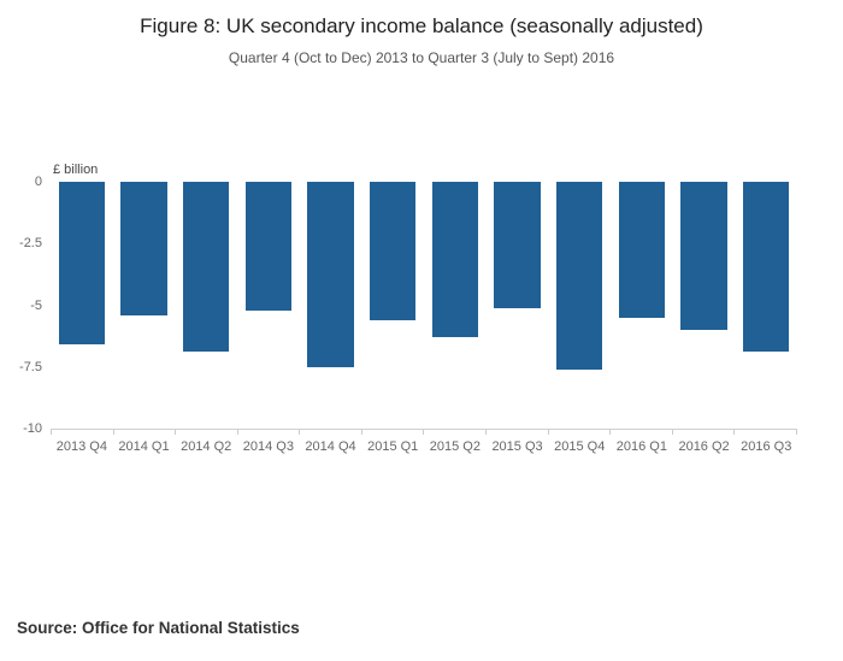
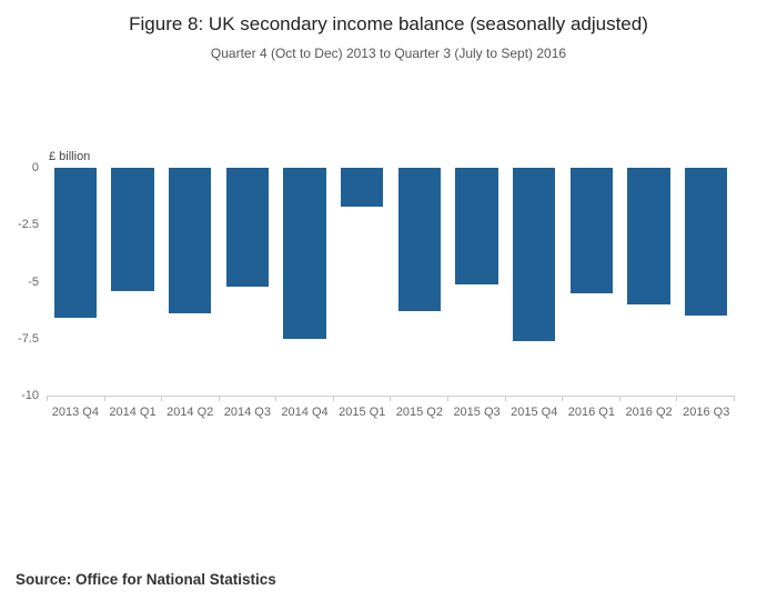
2014 Q2: -6.9 -> -6.4
2015 Q1: -5.6 -> -1.7
2016 Q3: -6.9 -> -6.5
